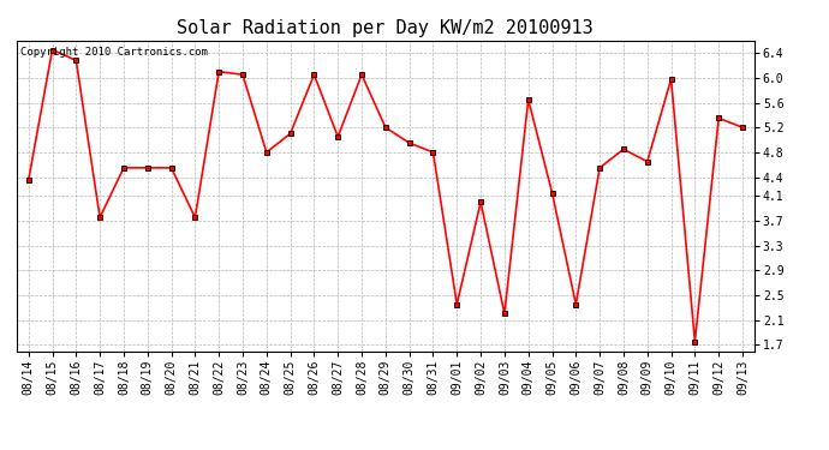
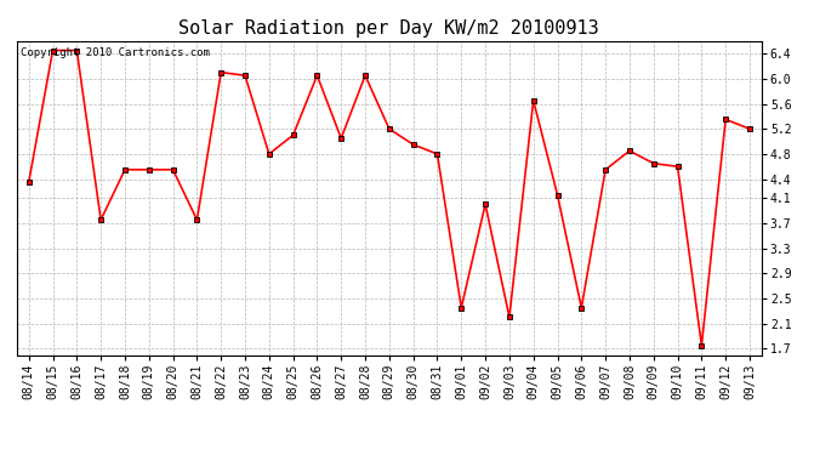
08/16: 6.28 -> 6.45
09/10: 5.98 -> 4.60
